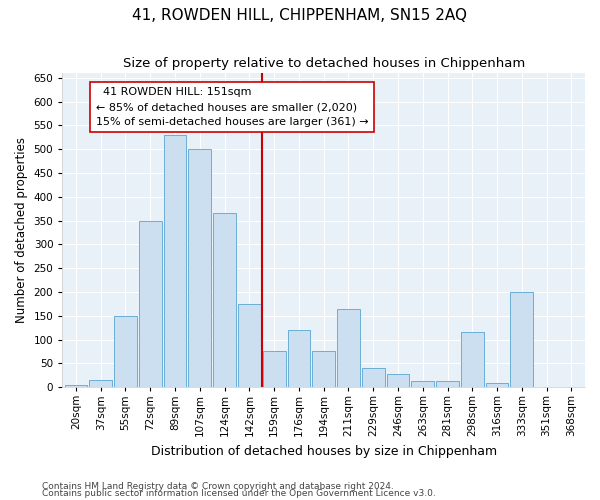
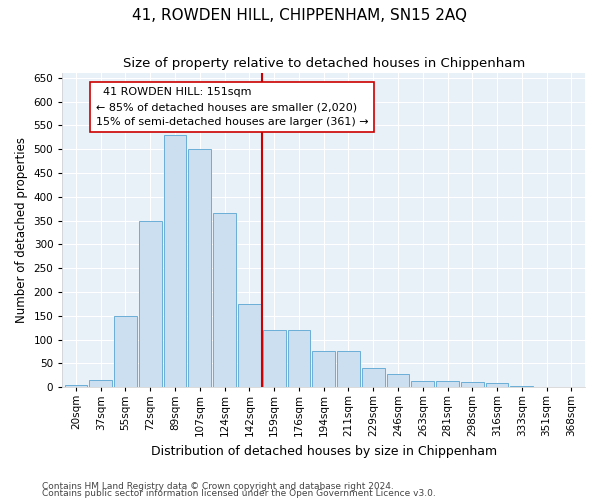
159sqm: 75 -> 120
211sqm: 165 -> 75
298sqm: 115 -> 10
333sqm: 200 -> 2
